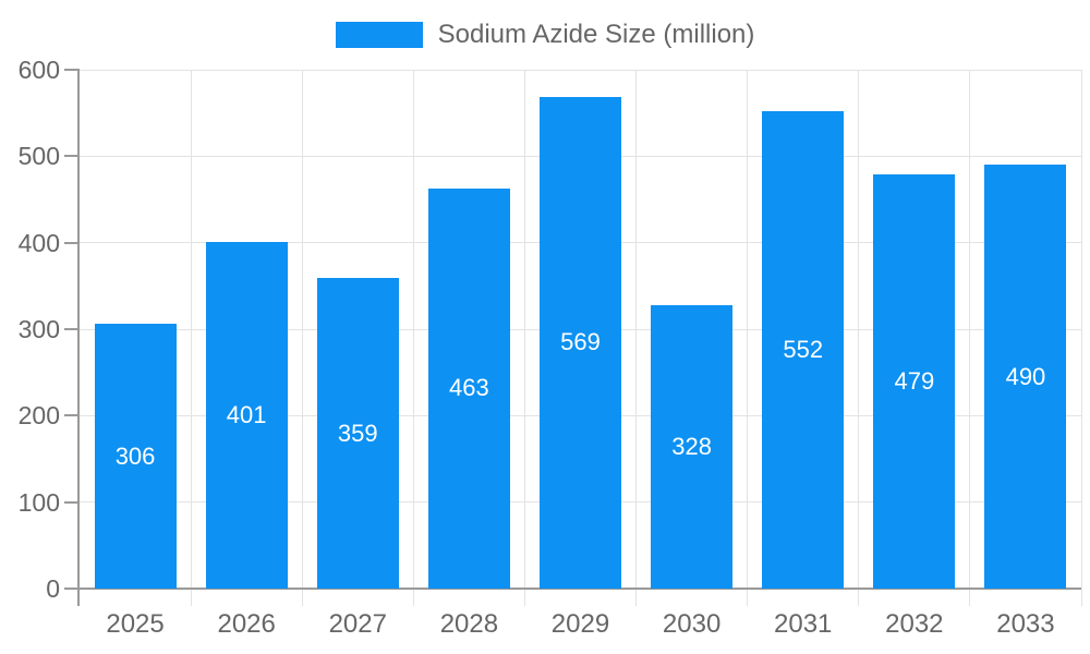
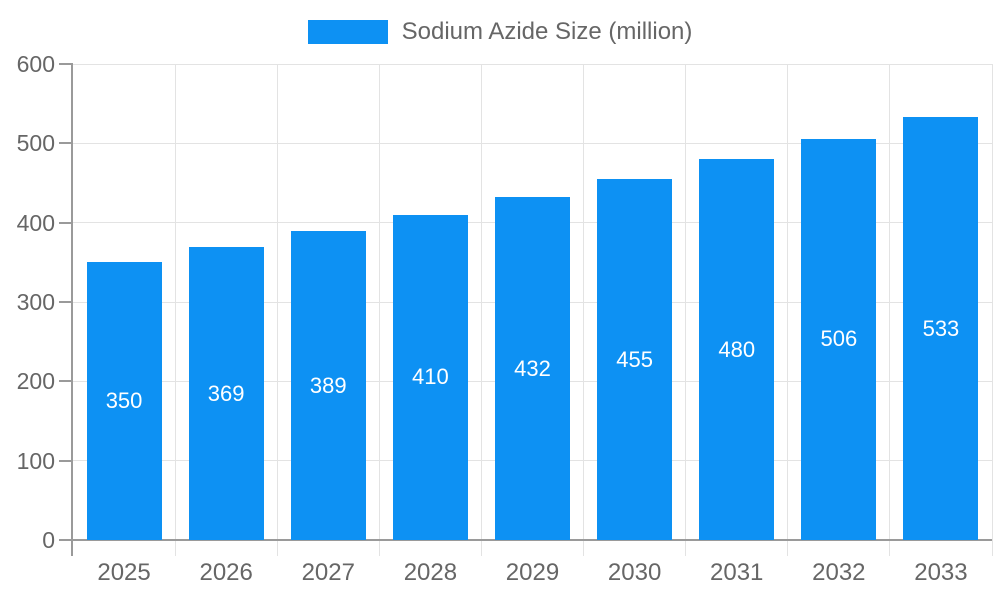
2025: 306 -> 350
2026: 401 -> 369
2027: 359 -> 389
2028: 463 -> 410
2029: 569 -> 432
2030: 328 -> 455
2031: 552 -> 480
2032: 479 -> 506
2033: 490 -> 533
